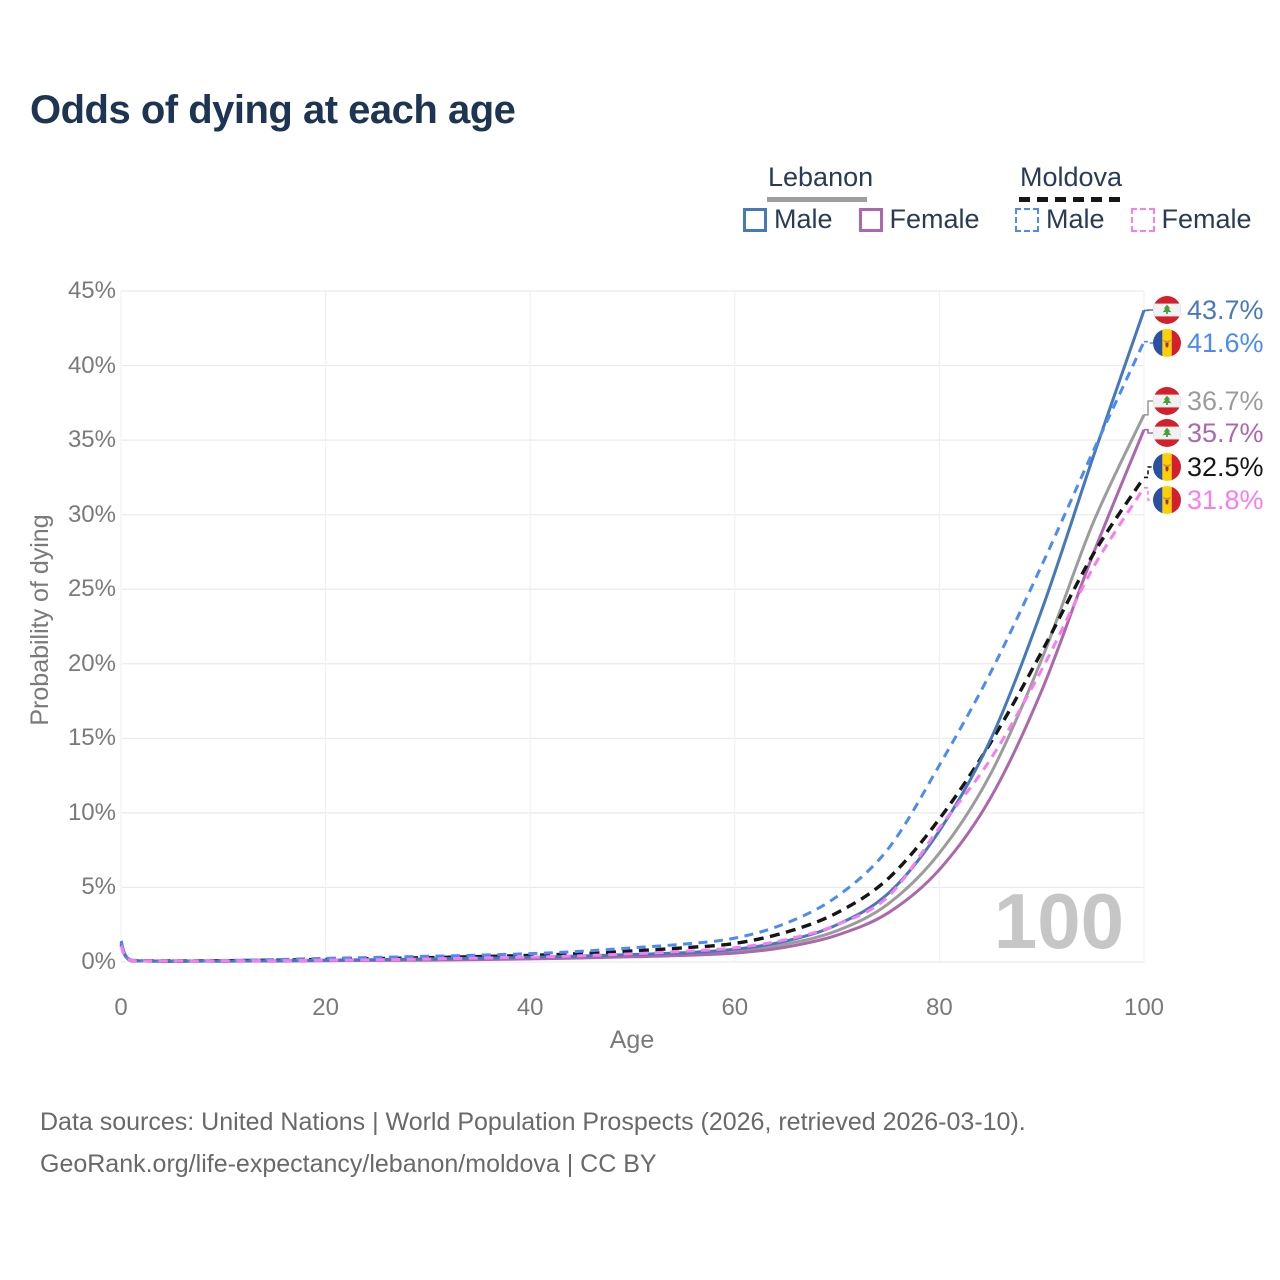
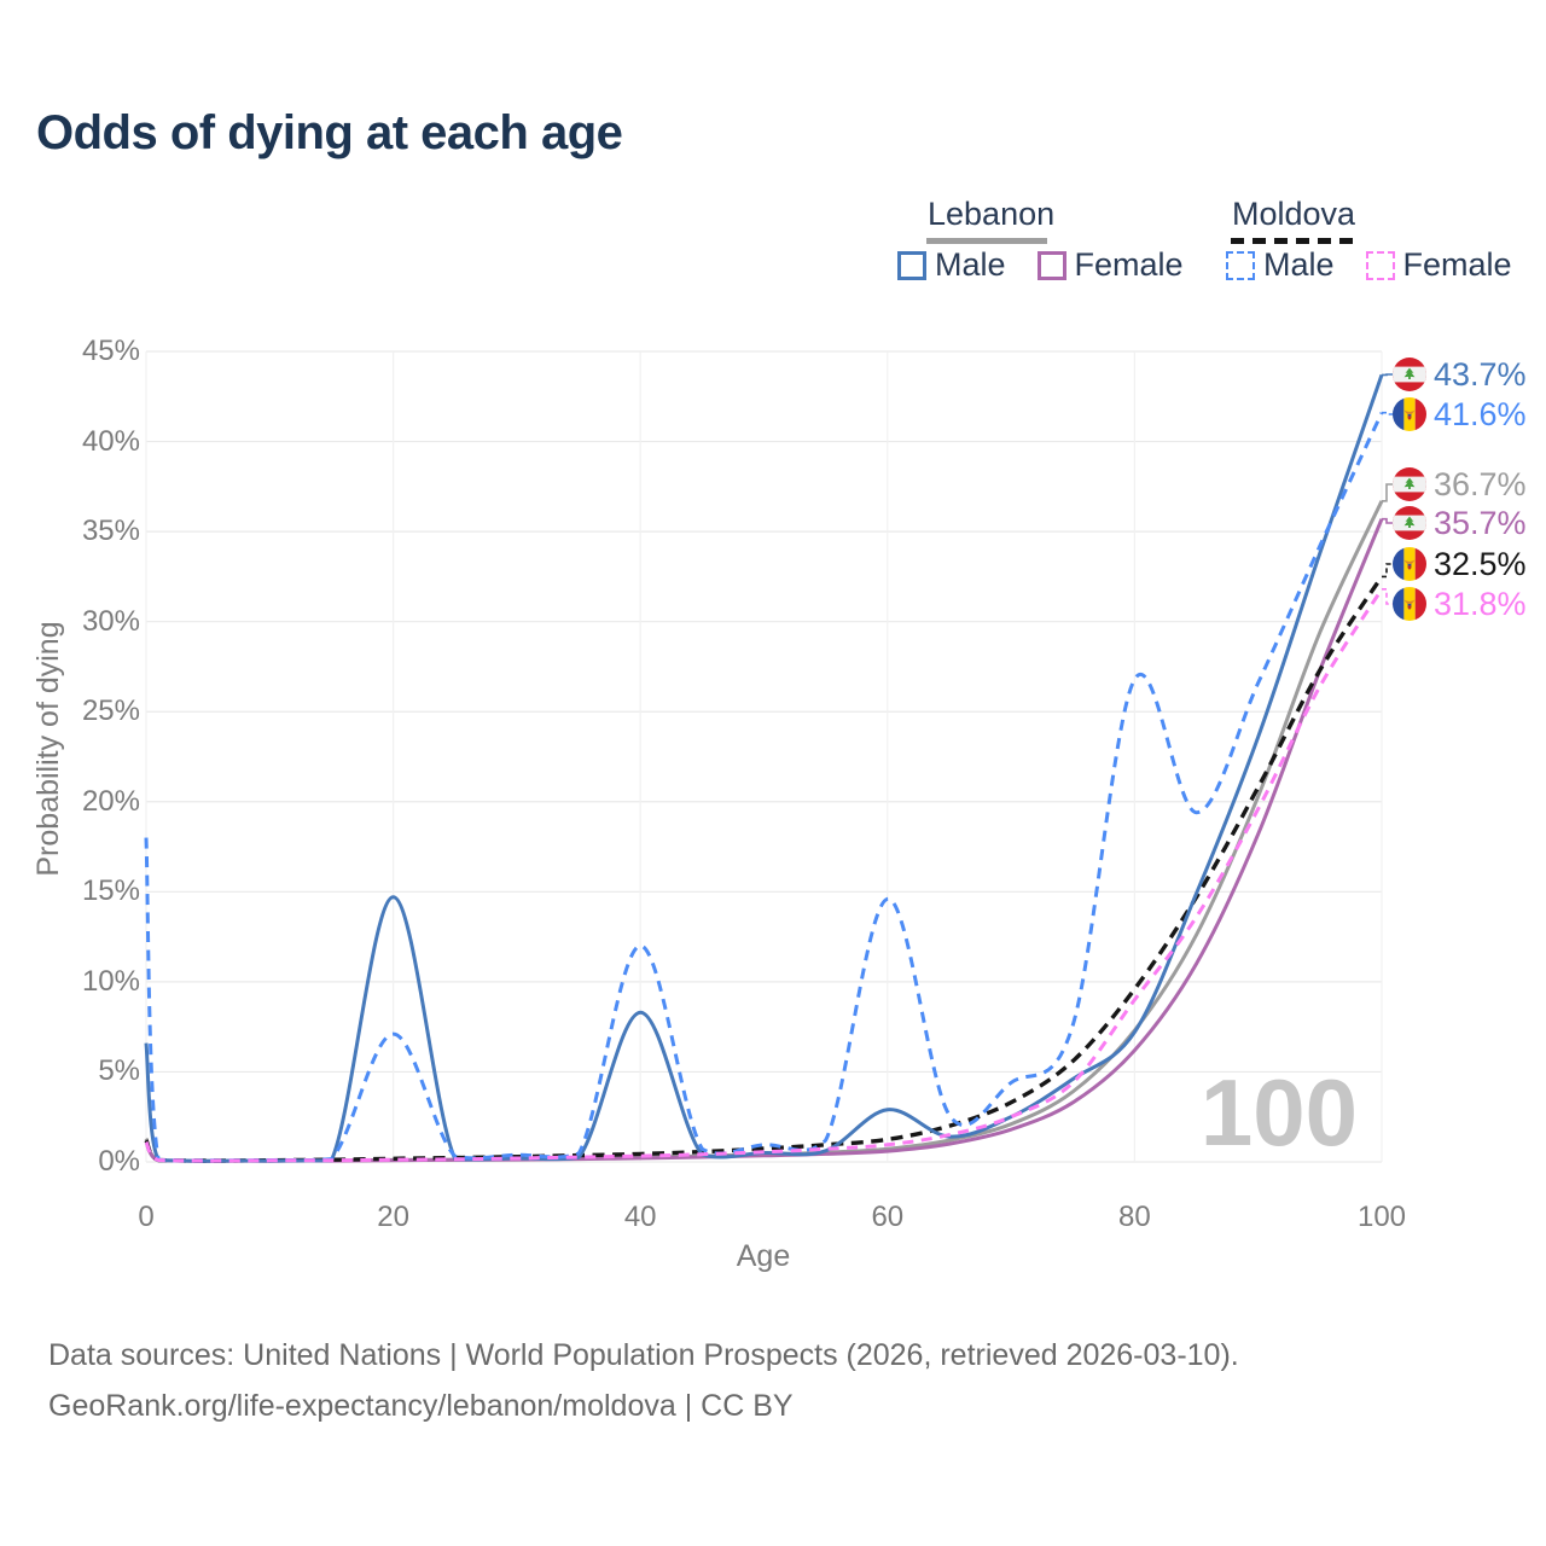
Lebanon Male/0: 1.4% -> 6.6%
Moldova Male/0: 1.3% -> 18.0%
Lebanon Male/20: 0.1% -> 14.7%
Moldova Male/20: 0.2% -> 7.1%
Lebanon Male/40: 0.3% -> 8.3%
Moldova Male/40: 0.6% -> 12.0%
Lebanon Male/60: 0.8% -> 2.9%
Moldova Male/60: 1.6% -> 14.6%
Lebanon Male/80: 8.8% -> 7.2%
Moldova Male/80: 13.2% -> 26.8%
